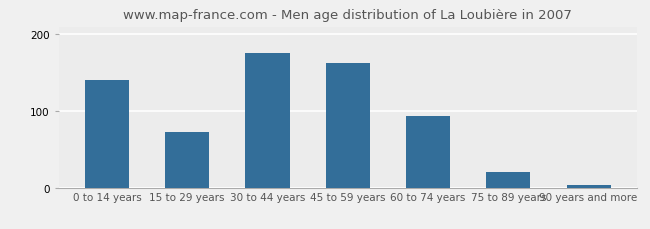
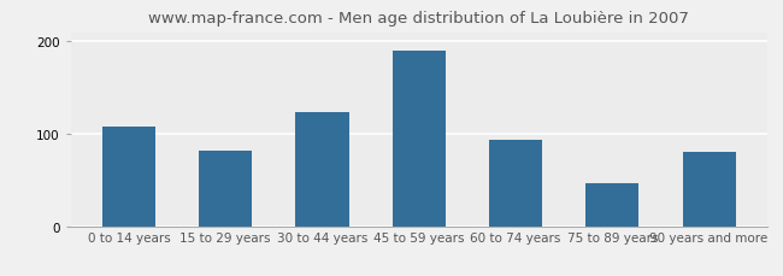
0 to 14 years: 140 -> 108
15 to 29 years: 72 -> 82
30 to 44 years: 175 -> 124
45 to 59 years: 162 -> 190
75 to 89 years: 20 -> 46
90 years and more: 3 -> 80
